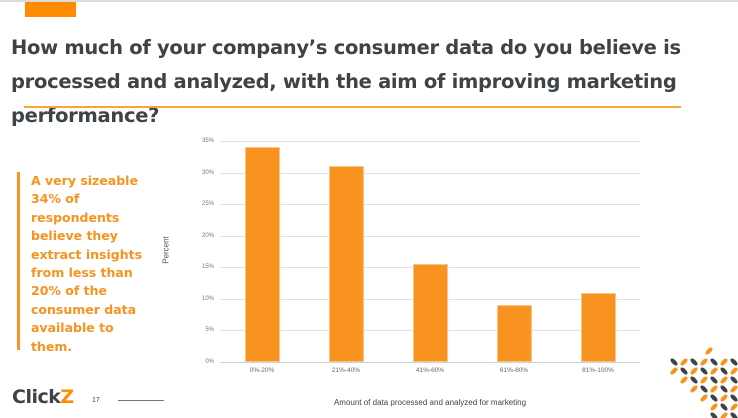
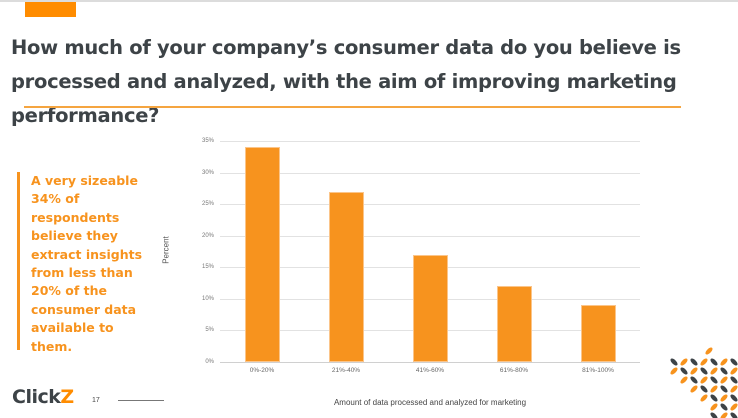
21%-40%: 31% -> 27%
41%-60%: 16% -> 17%
61%-80%: 9% -> 12%
81%-100%: 11% -> 9%
